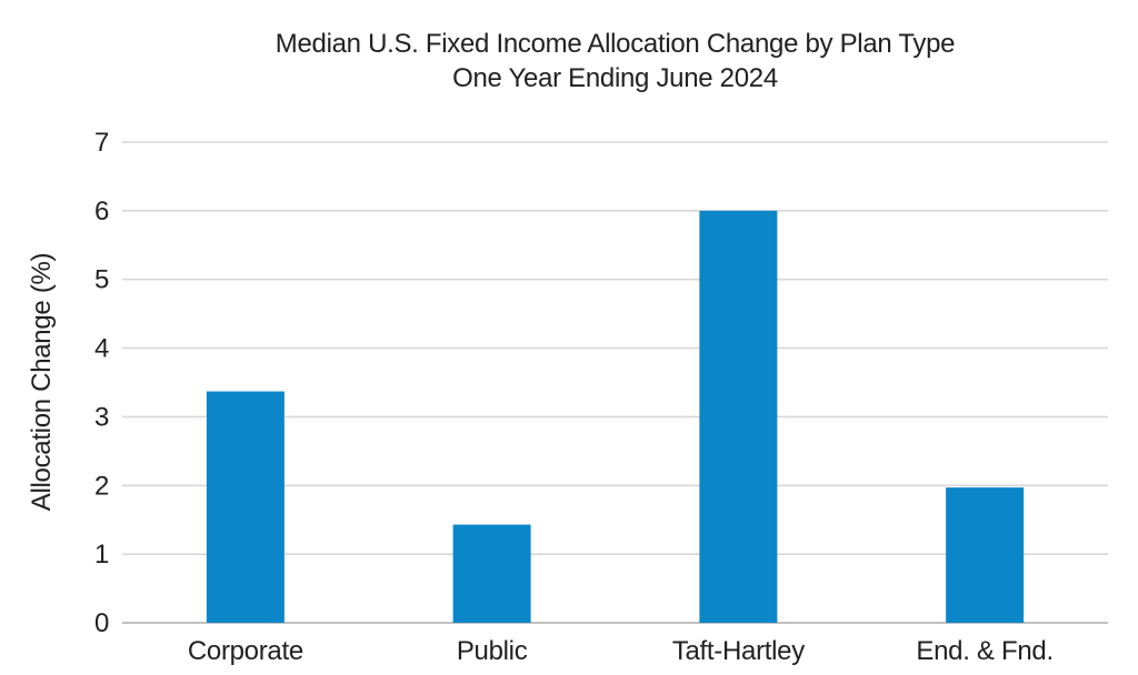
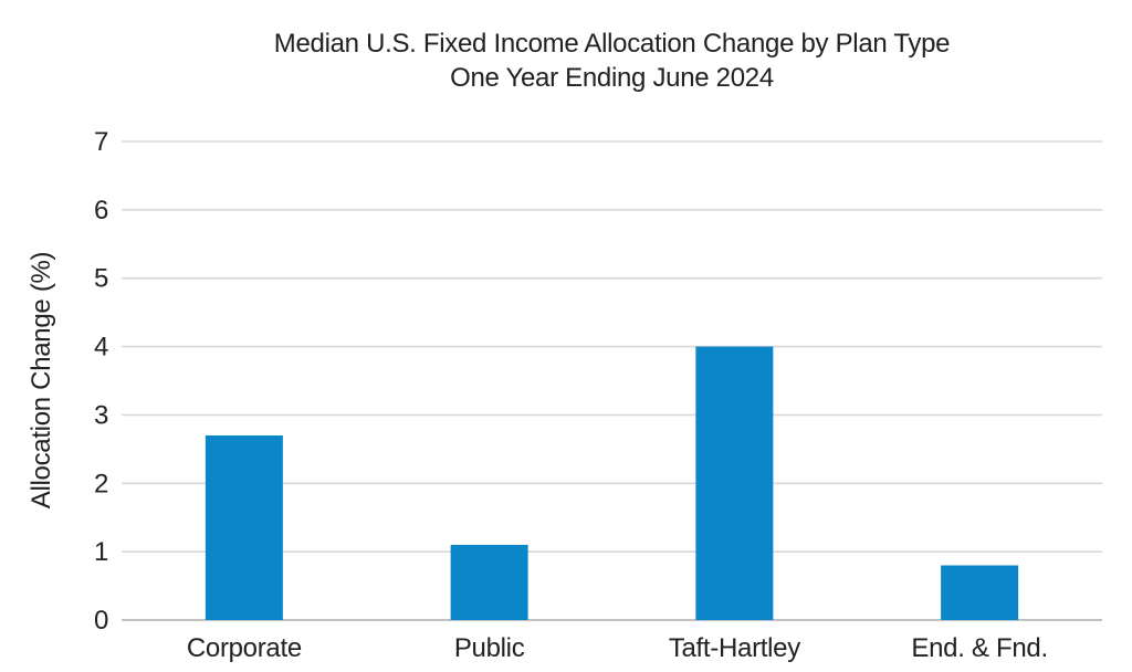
Corporate: 3.4 -> 2.7
Public: 1.4 -> 1.1
Taft-Hartley: 6.0 -> 4.0
End. & Fnd.: 2.0 -> 0.8
